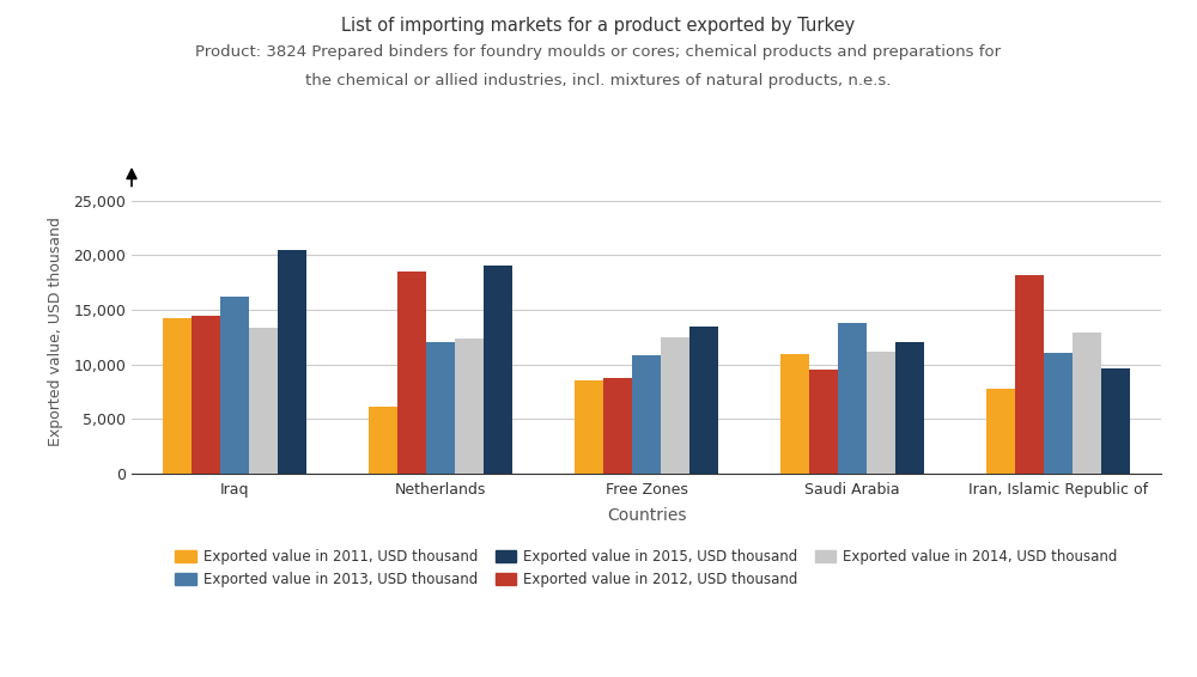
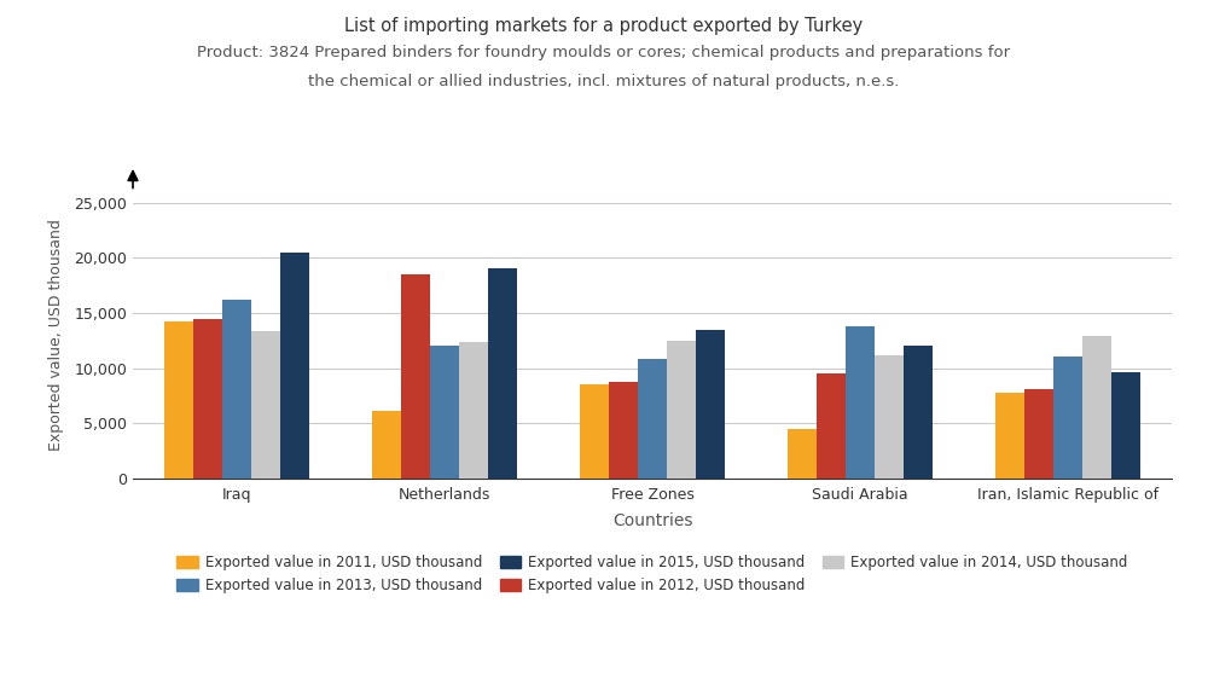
Exported value in 2011, USD thousand/Saudi Arabia: 11,000 -> 4,500
Exported value in 2012, USD thousand/Iran, Islamic Republic of: 18,200 -> 8,100
